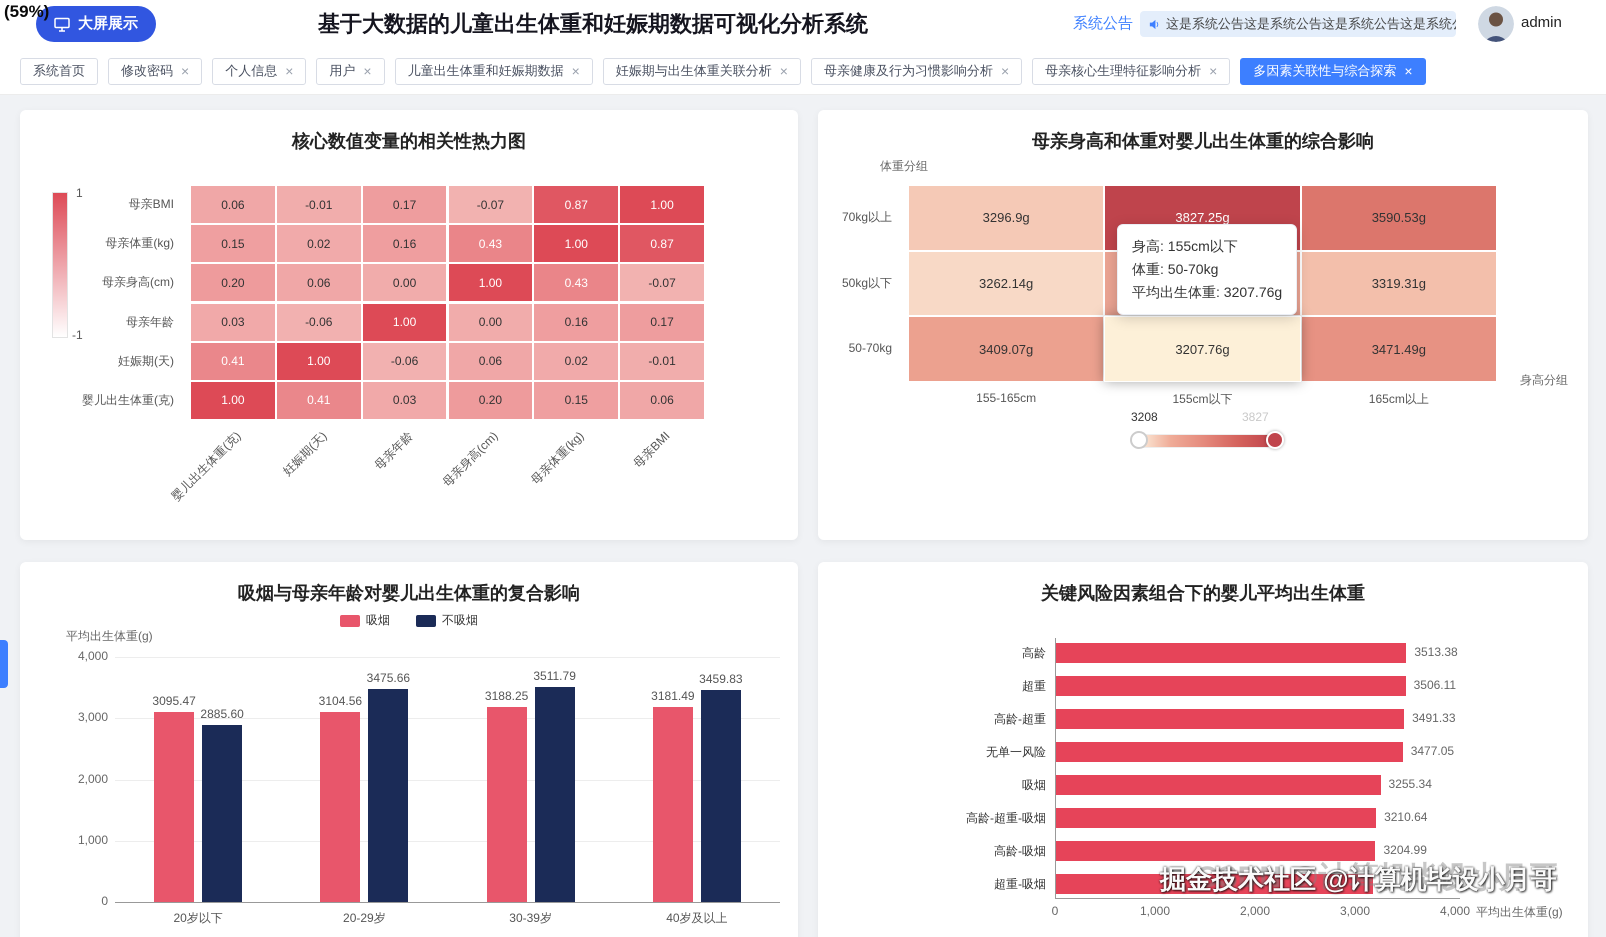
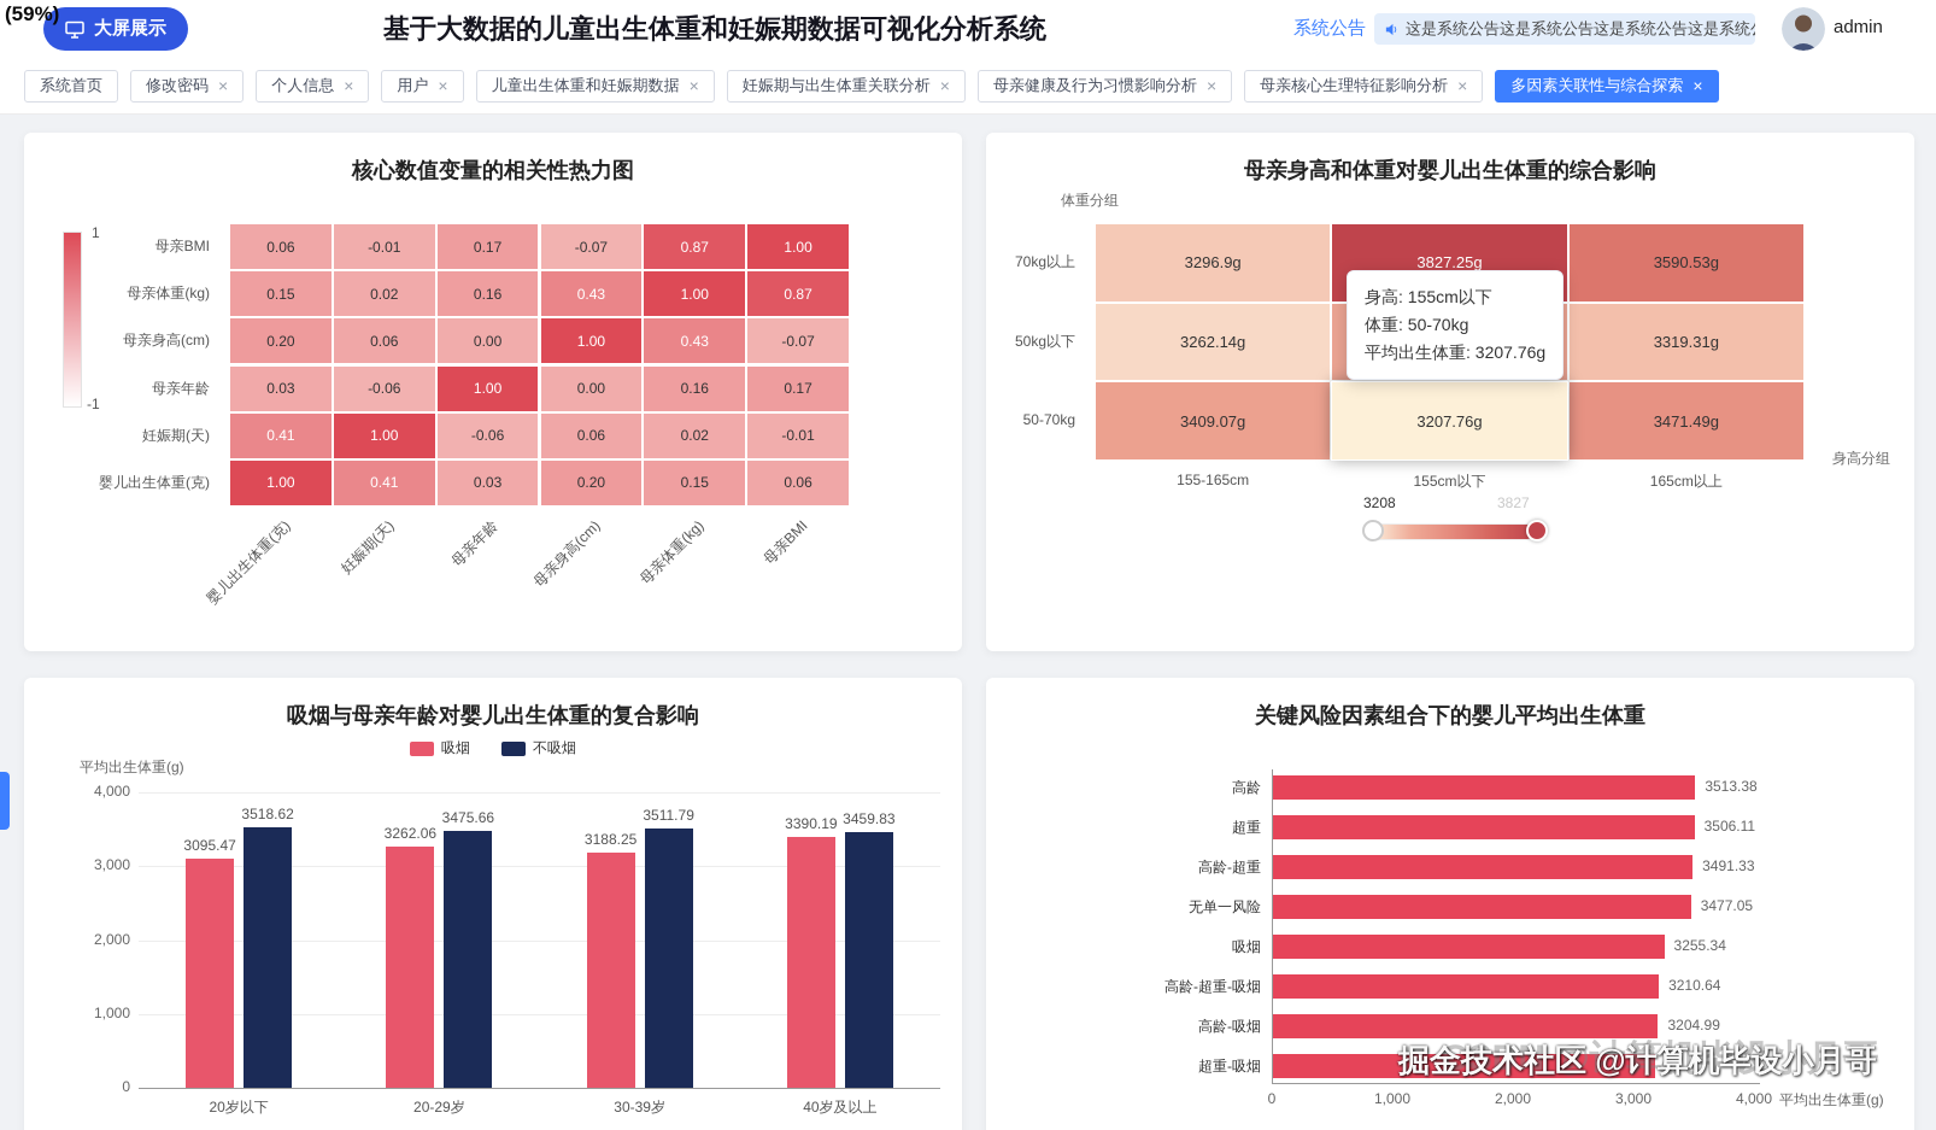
吸烟与母亲年龄对婴儿出生体重的复合影响/不吸烟/20岁以下: 2885.60 -> 3518.62
吸烟与母亲年龄对婴儿出生体重的复合影响/吸烟/20-29岁: 3104.56 -> 3262.06
吸烟与母亲年龄对婴儿出生体重的复合影响/吸烟/40岁及以上: 3181.49 -> 3390.19
